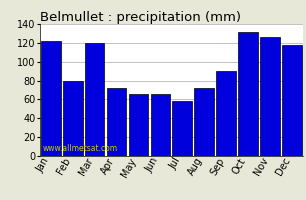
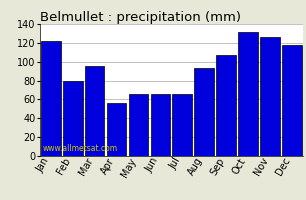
Mar: 120 -> 95
Apr: 72 -> 56
Jul: 58 -> 66
Aug: 72 -> 93
Sep: 90 -> 107
